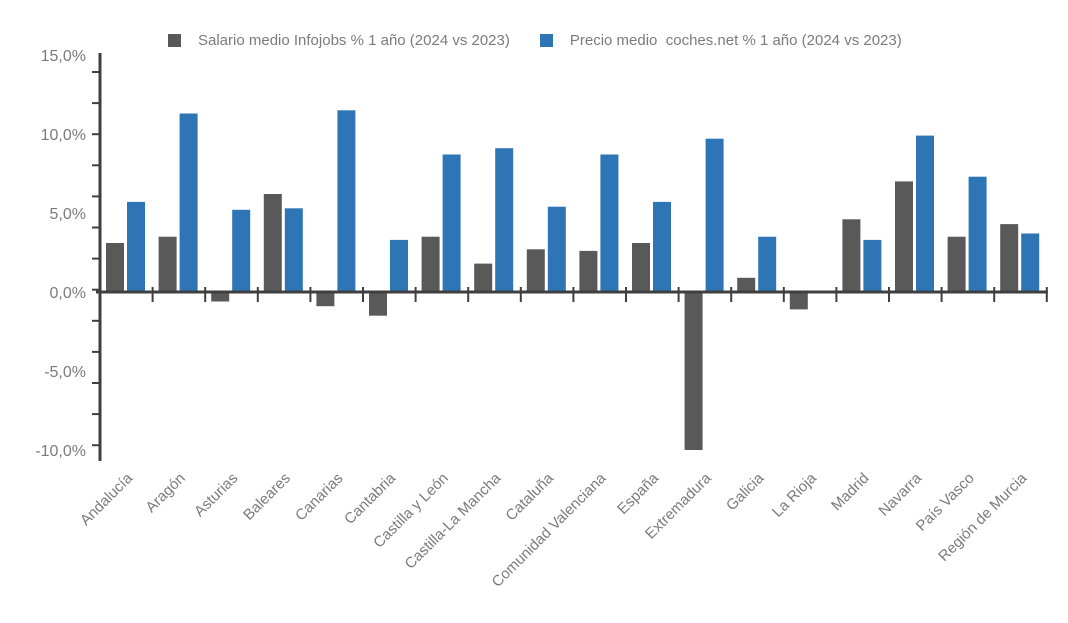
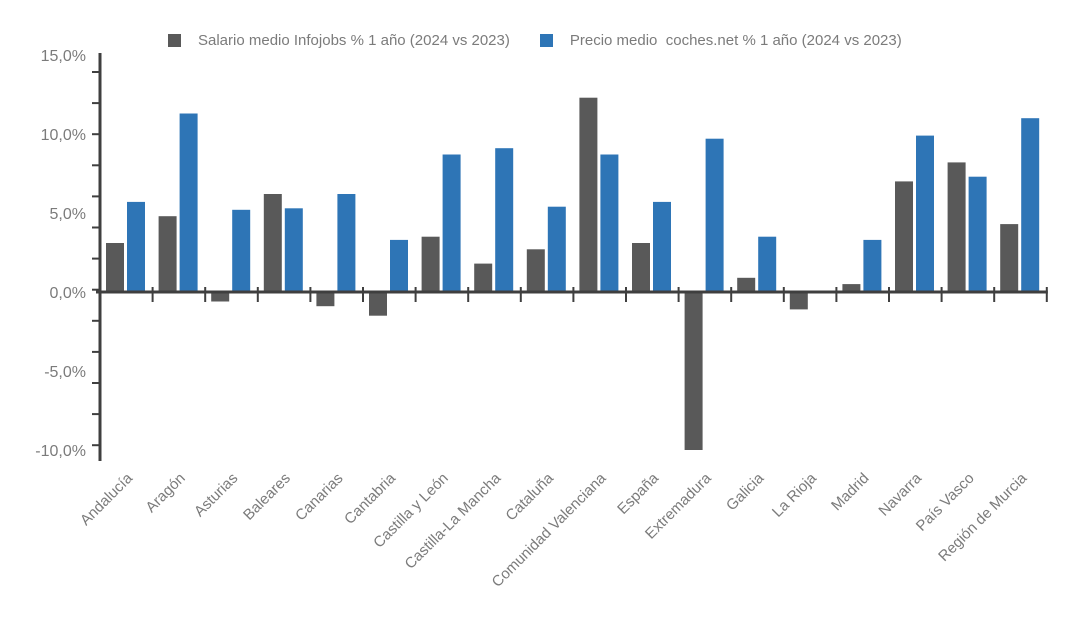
Salario medio Infojobs % 1 año (2024 vs 2023)/Aragón: 3,5% -> 4,8%
Precio medio coches.net % 1 año (2024 vs 2023)/Canarias: 11,5% -> 6,2%
Salario medio Infojobs % 1 año (2024 vs 2023)/Comunidad Valenciana: 2,6% -> 12,3%
Salario medio Infojobs % 1 año (2024 vs 2023)/Madrid: 4,6% -> 0,5%
Salario medio Infojobs % 1 año (2024 vs 2023)/País Vasco: 3,5% -> 8,2%
Precio medio coches.net % 1 año (2024 vs 2023)/Región de Murcia: 3,7% -> 11,0%
